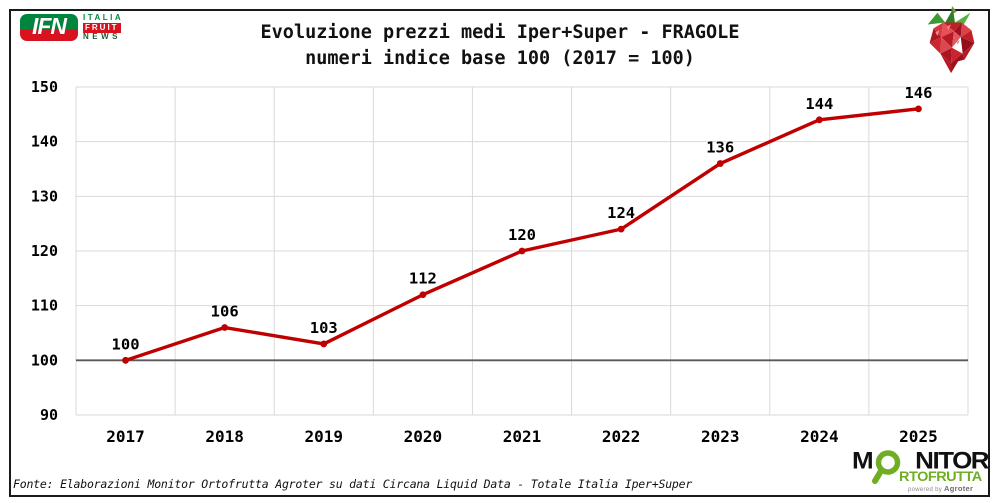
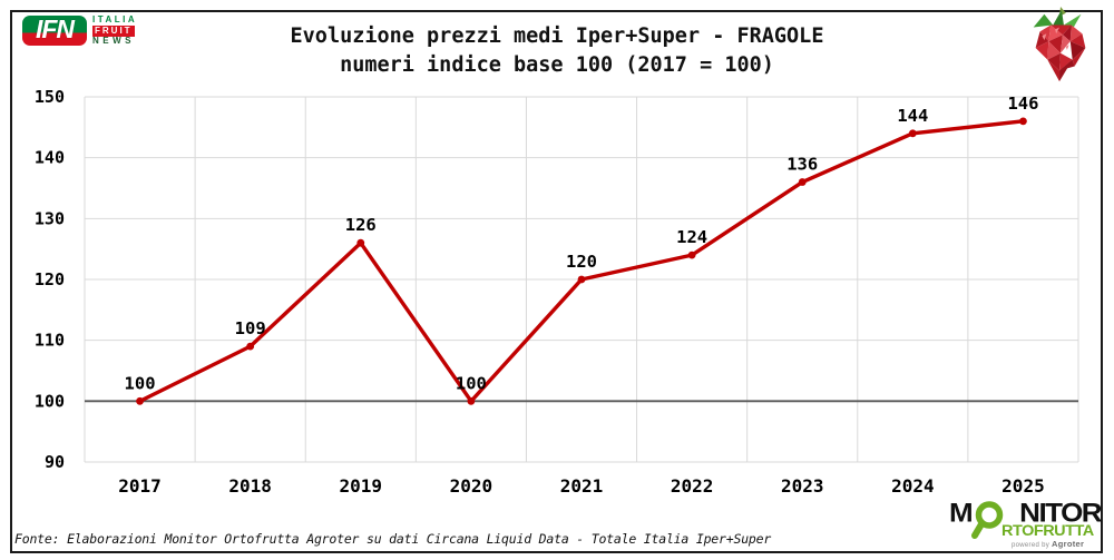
2018: 106 -> 109
2019: 103 -> 126
2020: 112 -> 100
